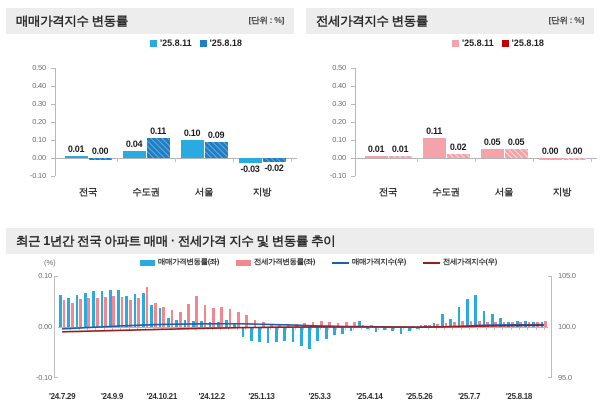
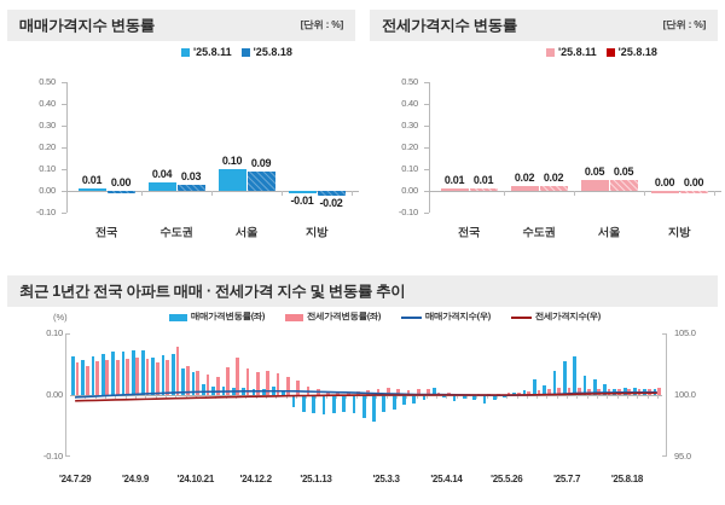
매매가격지수 변동률/'25.8.18/수도권: 0.11 -> 0.03
매매가격지수 변동률/'25.8.11/지방: -0.03 -> -0.01
전세가격지수 변동률/'25.8.11/수도권: 0.11 -> 0.02
